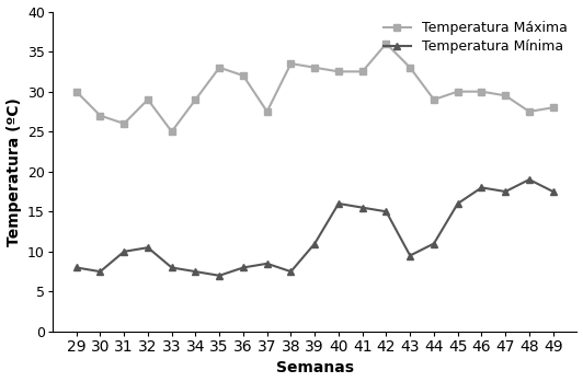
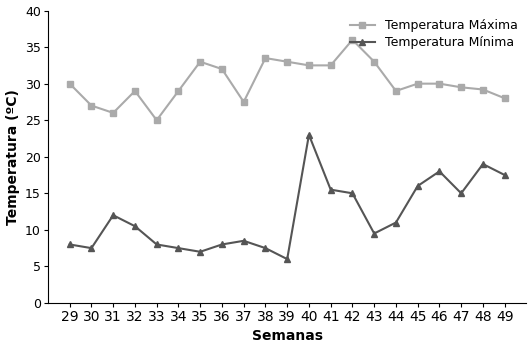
Temperatura Mínima/31: 10.0 -> 12.0
Temperatura Mínima/39: 11.0 -> 6.0
Temperatura Mínima/40: 16.0 -> 23.0
Temperatura Mínima/47: 17.5 -> 15.0
Temperatura Máxima/48: 27.5 -> 29.2
